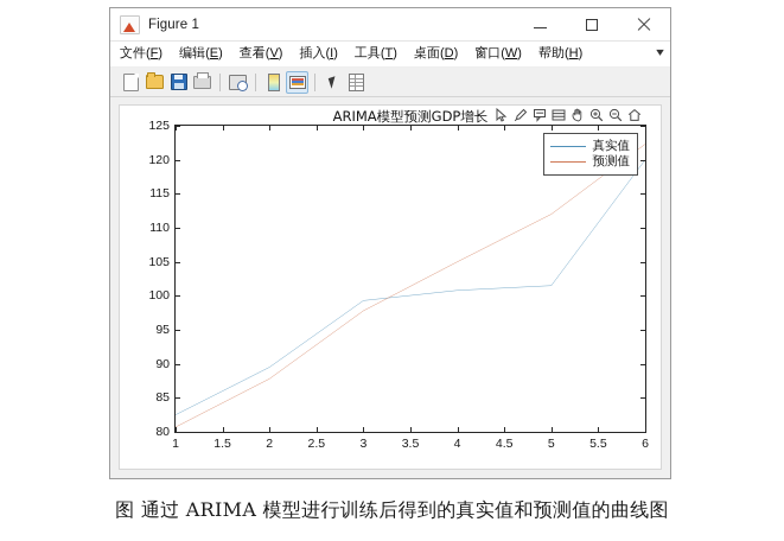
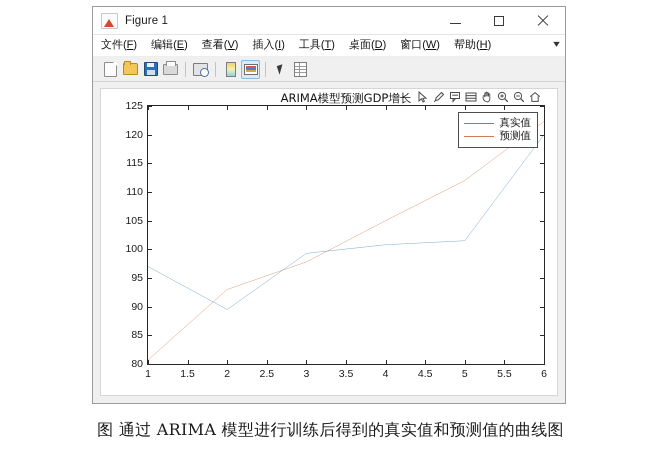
真实值/1: 82 -> 97
预测值/2: 88 -> 93
